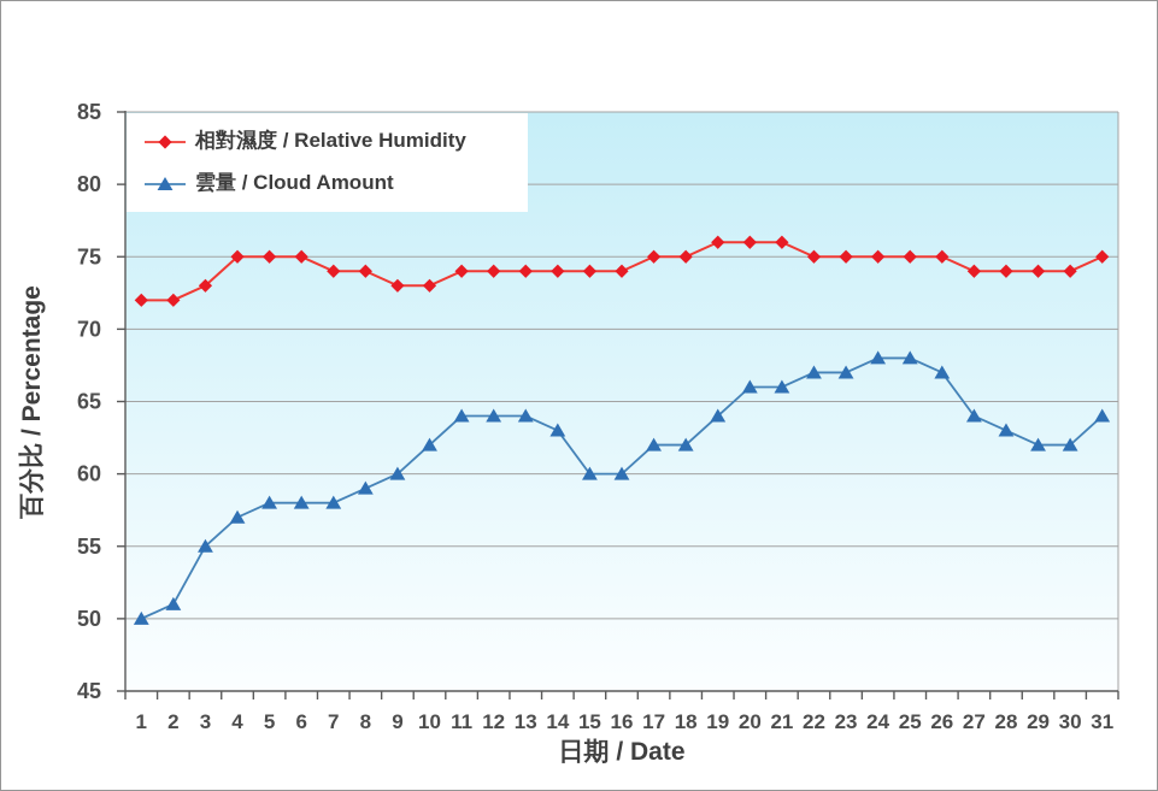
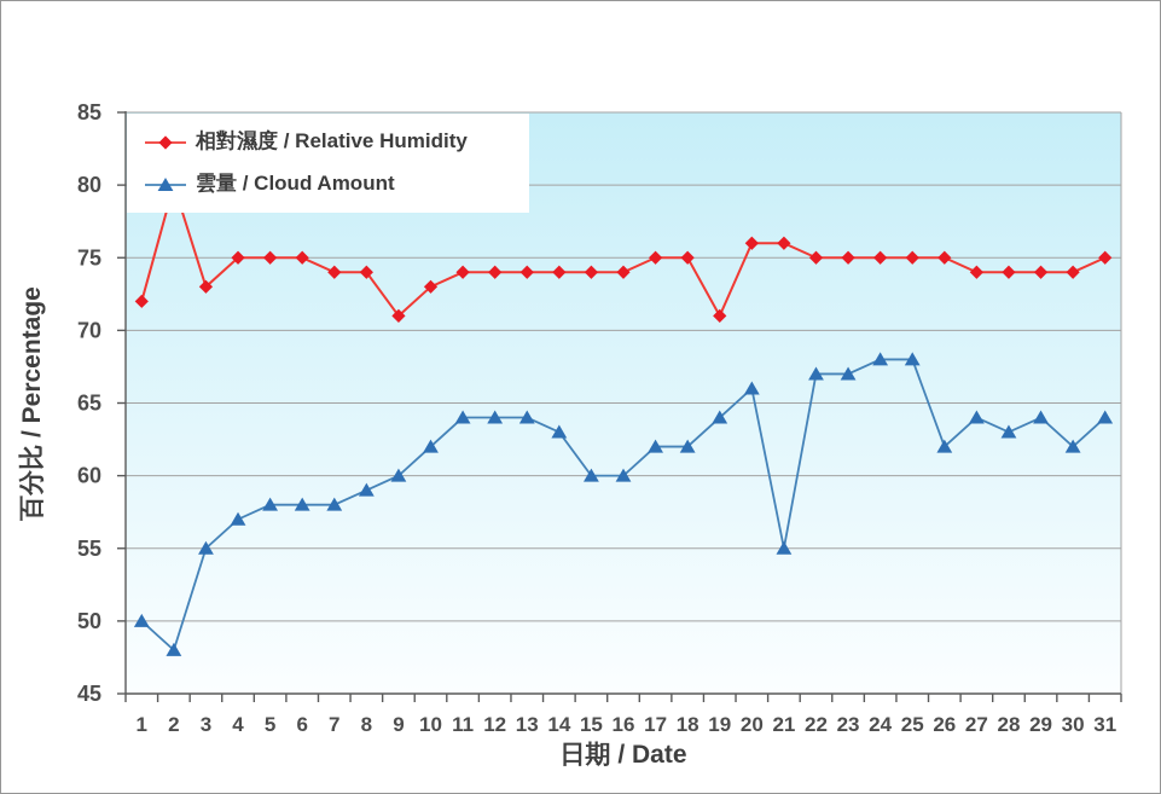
相對濕度 / Relative Humidity/2: 72 -> 80
雲量 / Cloud Amount/2: 51 -> 48
相對濕度 / Relative Humidity/9: 73 -> 71
相對濕度 / Relative Humidity/19: 76 -> 71
雲量 / Cloud Amount/21: 66 -> 55
雲量 / Cloud Amount/26: 67 -> 62
雲量 / Cloud Amount/29: 62 -> 64
